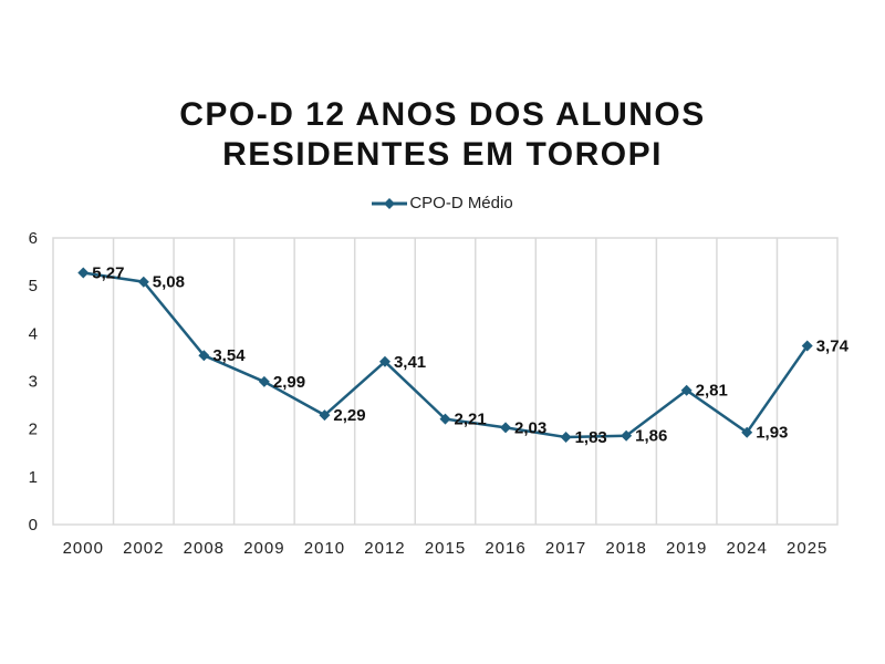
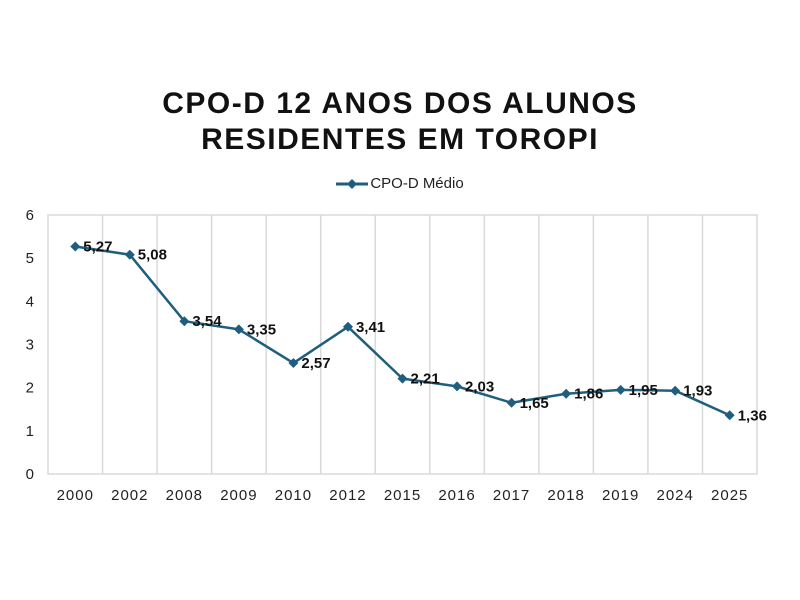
2009: 2,99 -> 3,35
2010: 2,29 -> 2,57
2017: 1,83 -> 1,65
2019: 2,81 -> 1,95
2025: 3,74 -> 1,36
